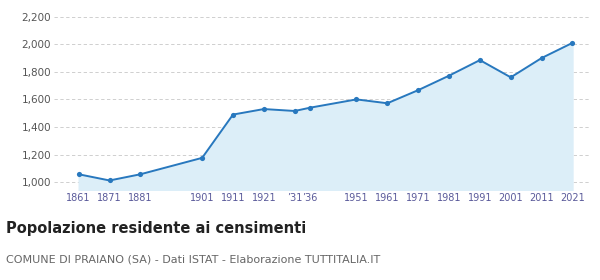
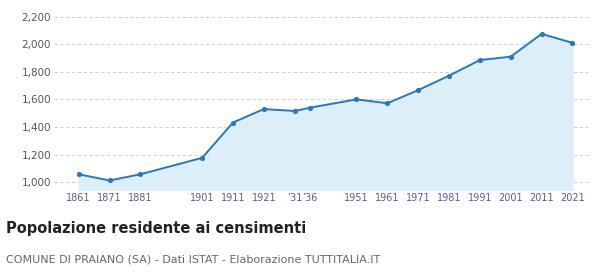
1911: 1,490 -> 1,430
2001: 1,760 -> 1,910
2011: 1,900 -> 2,080
